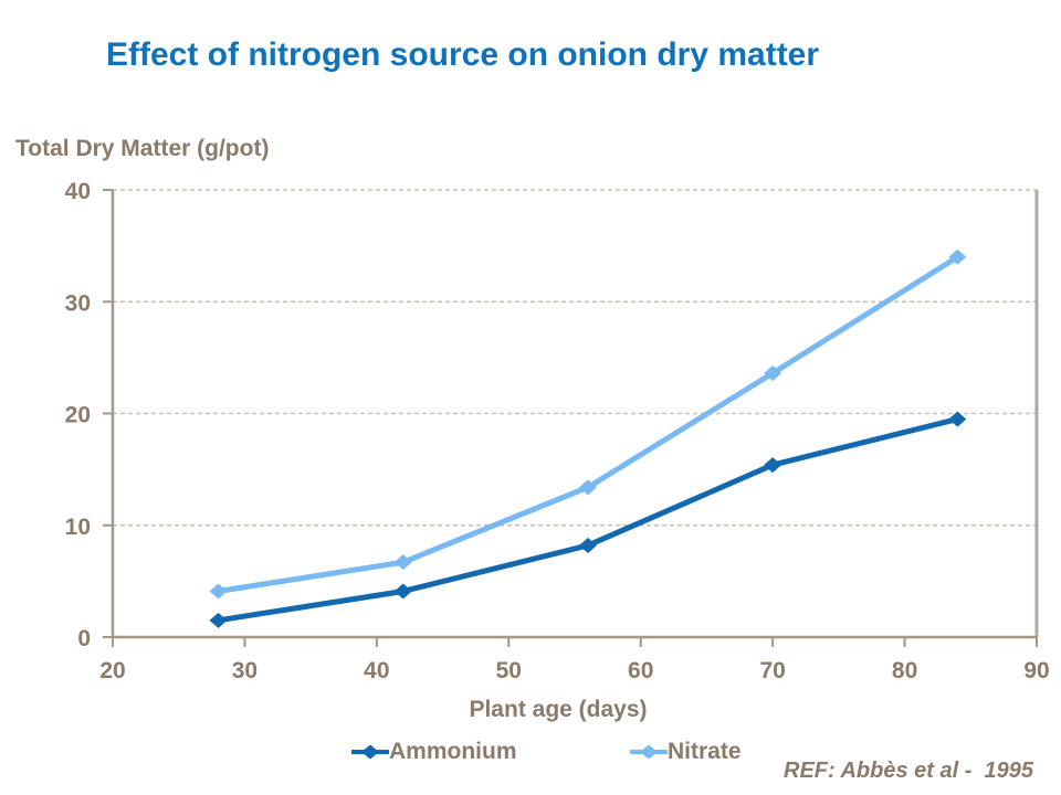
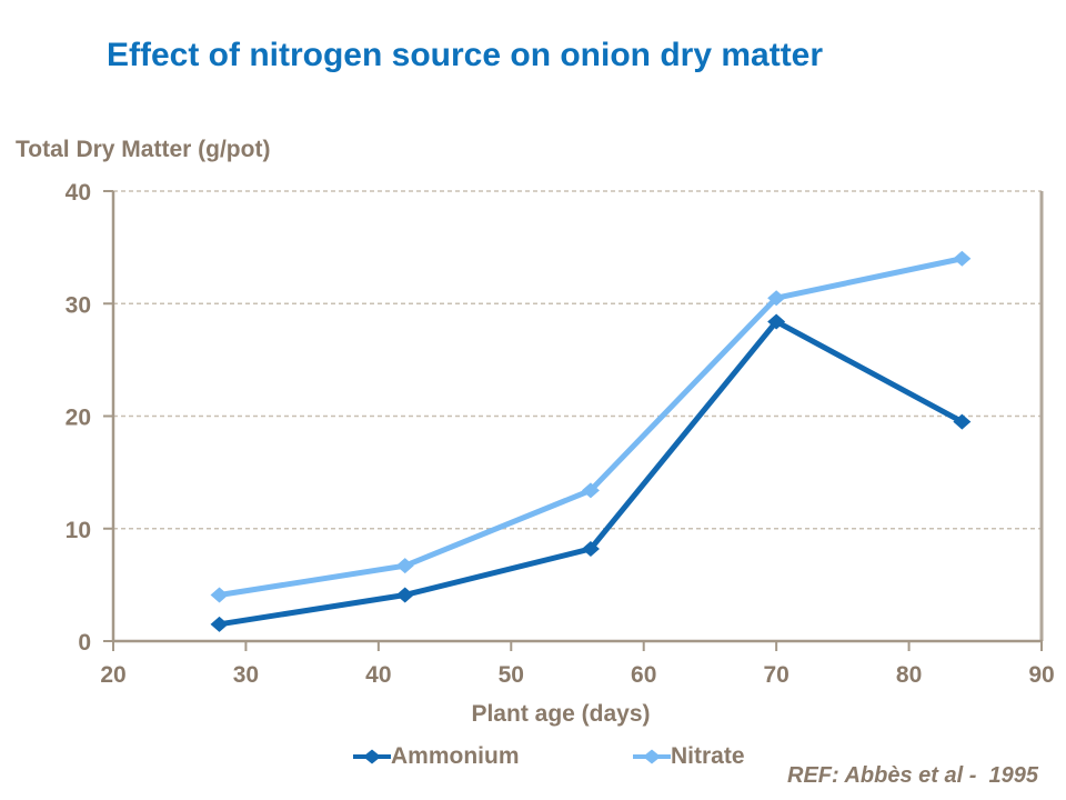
Ammonium/70: 15.4 -> 28.4
Nitrate/70: 23.6 -> 30.5
